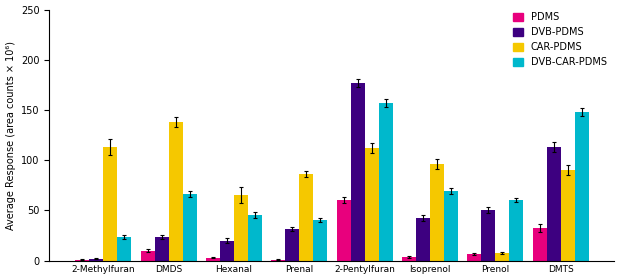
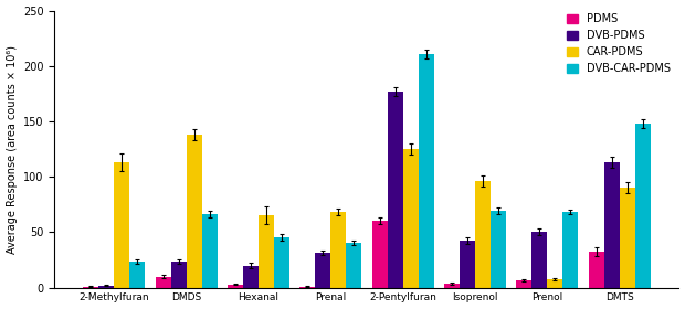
CAR-PDMS/Prenal: 86 -> 68
CAR-PDMS/2-Pentylfuran: 112 -> 125
DVB-CAR-PDMS/2-Pentylfuran: 157 -> 211
DVB-CAR-PDMS/Prenol: 60 -> 68
